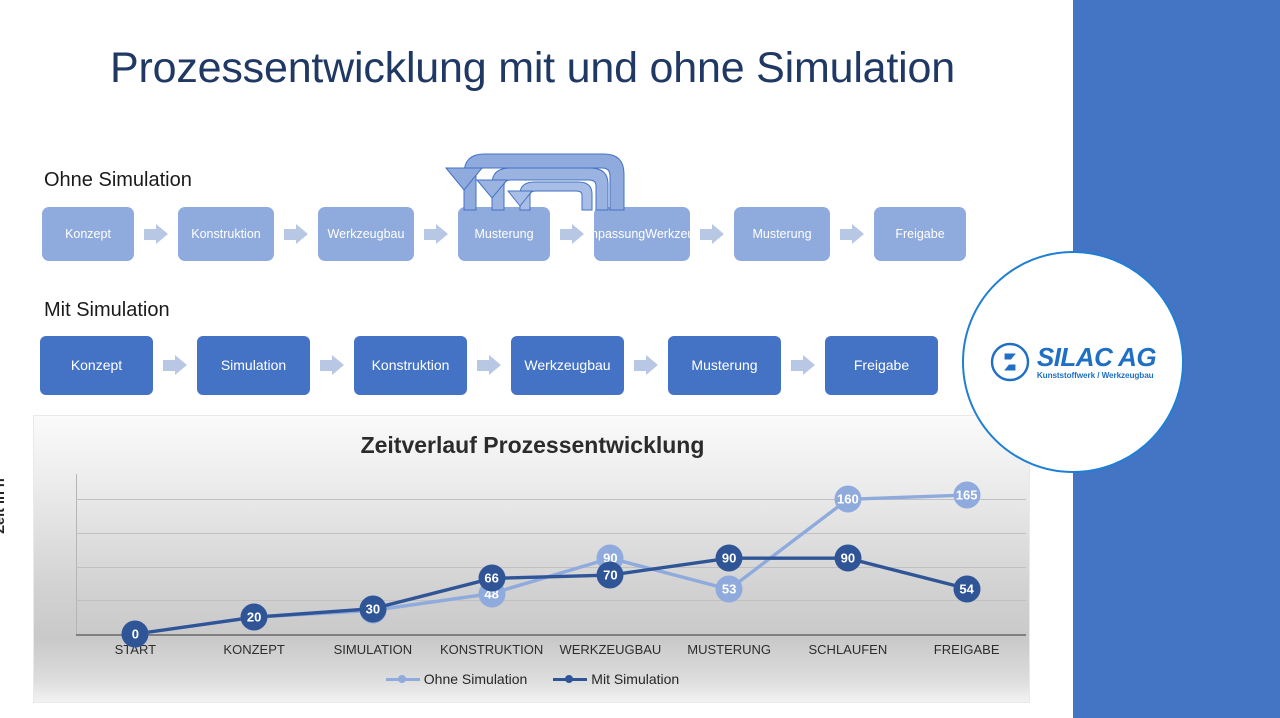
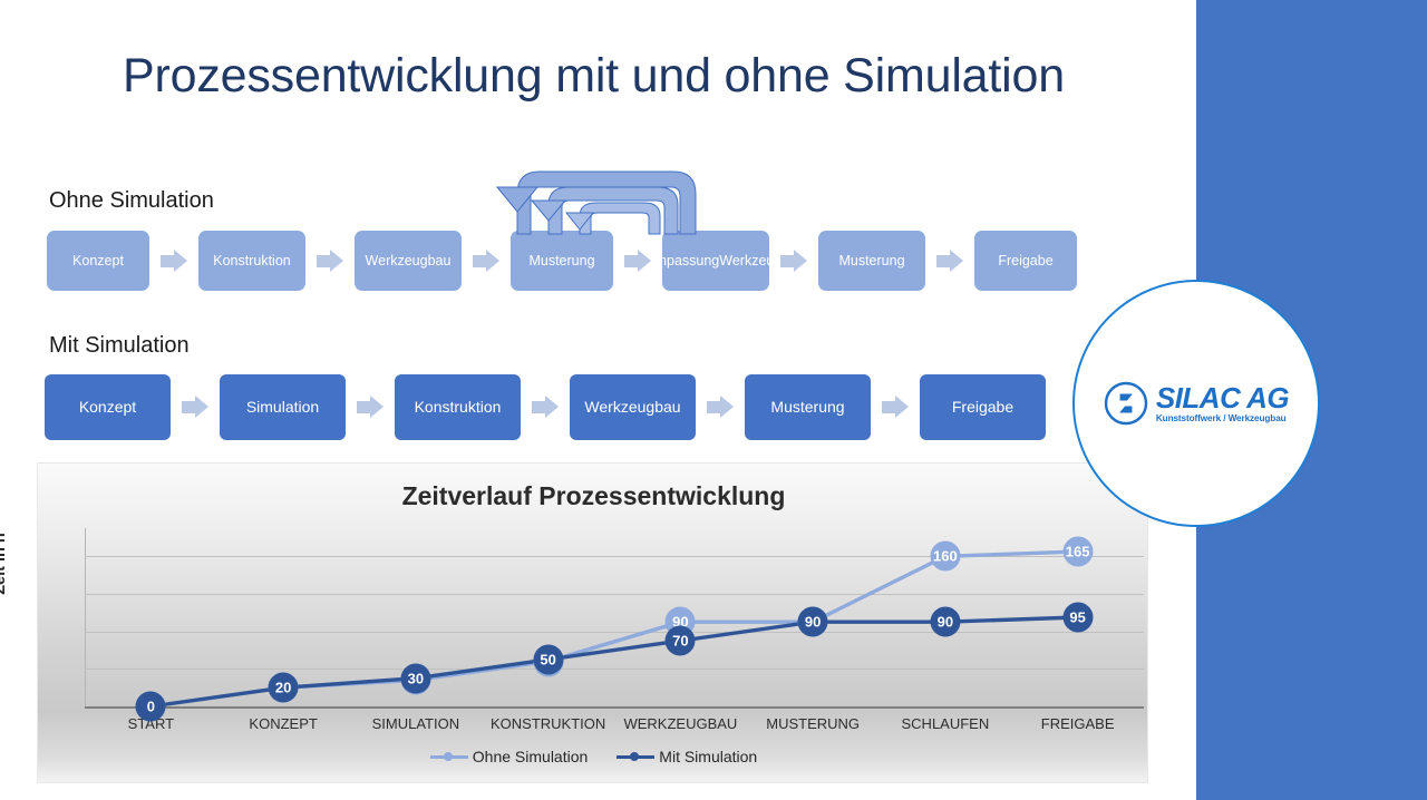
Mit Simulation/KONSTRUKTION: 66 -> 50
Ohne Simulation/MUSTERUNG: 53 -> 90
Mit Simulation/FREIGABE: 54 -> 95
